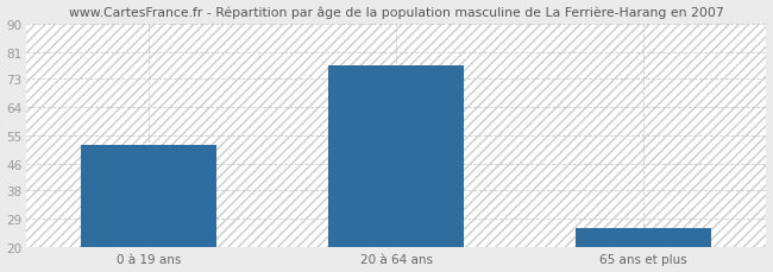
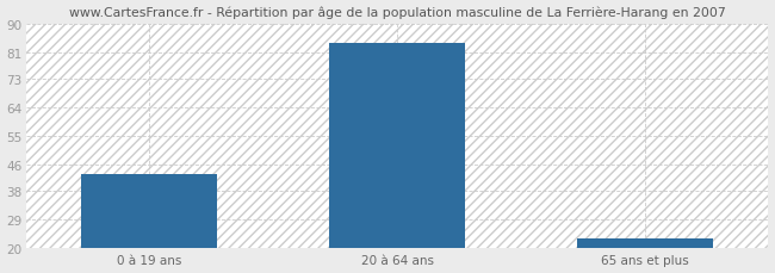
0 à 19 ans: 52 -> 43
20 à 64 ans: 77 -> 84
65 ans et plus: 26 -> 23
